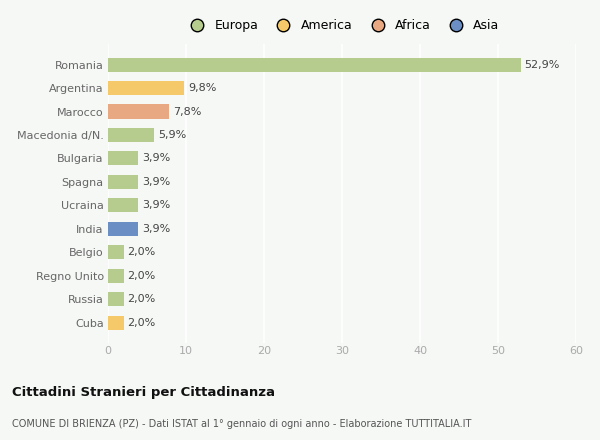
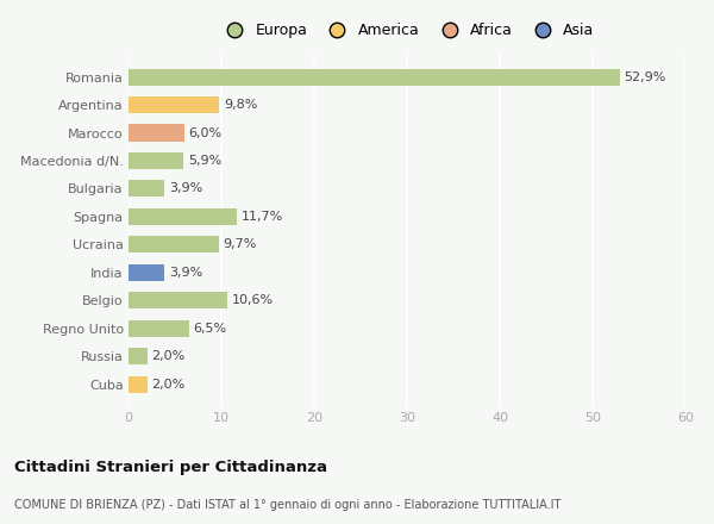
Marocco: 7,8% -> 6,0%
Spagna: 3,9% -> 11,7%
Ucraina: 3,9% -> 9,7%
Belgio: 2,0% -> 10,6%
Regno Unito: 2,0% -> 6,5%
